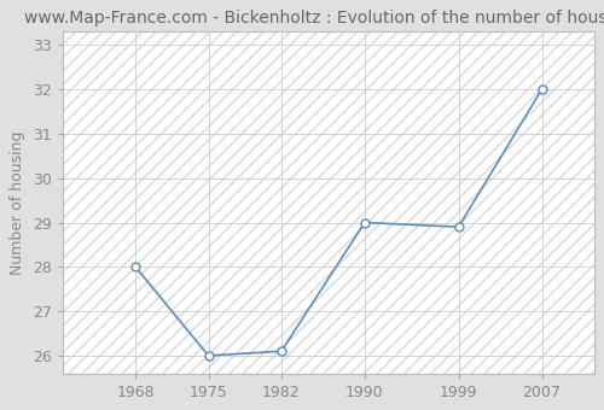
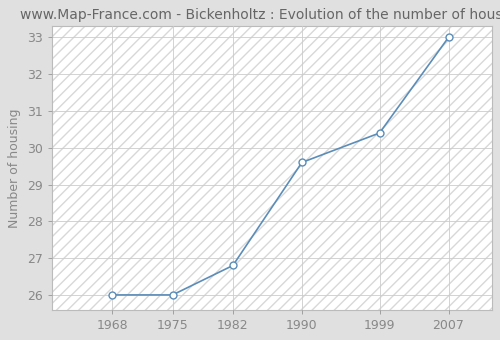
1968: 28.0 -> 26.0
1982: 26.1 -> 26.8
1990: 29.0 -> 29.6
1999: 28.9 -> 30.4
2007: 32.0 -> 33.0
